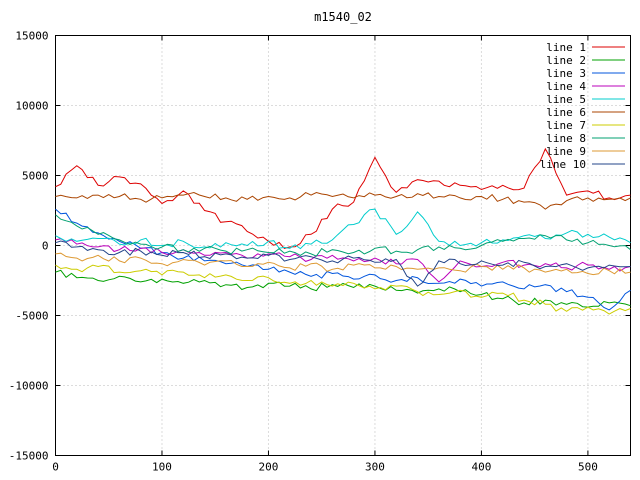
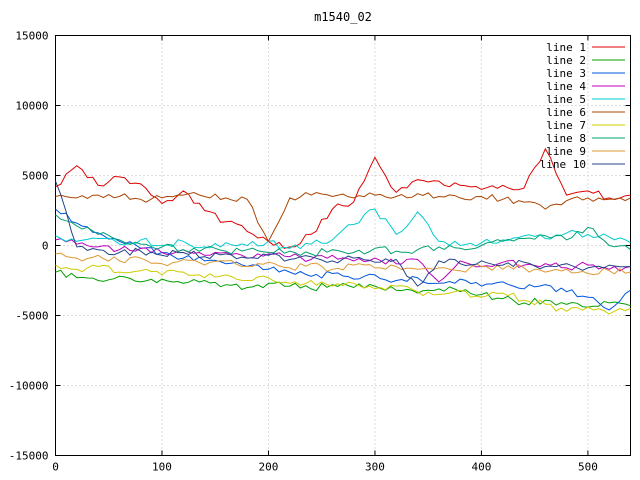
line 10/0: 200 -> 4600
line 6/200: 3500 -> 300
line 8/500: 200 -> 1300
